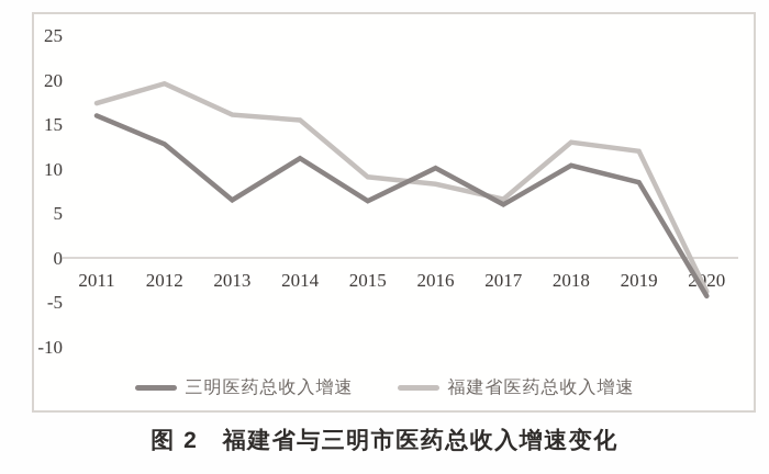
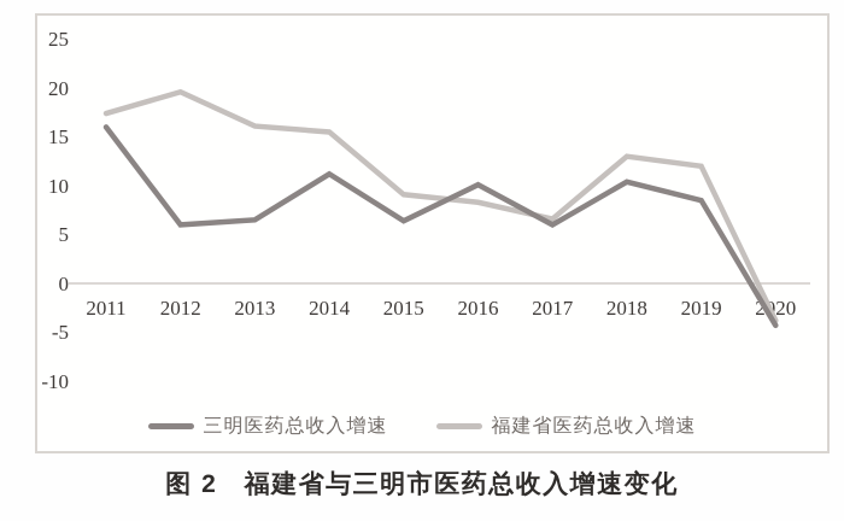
三明医药总收入增速/2012: 13 -> 6
